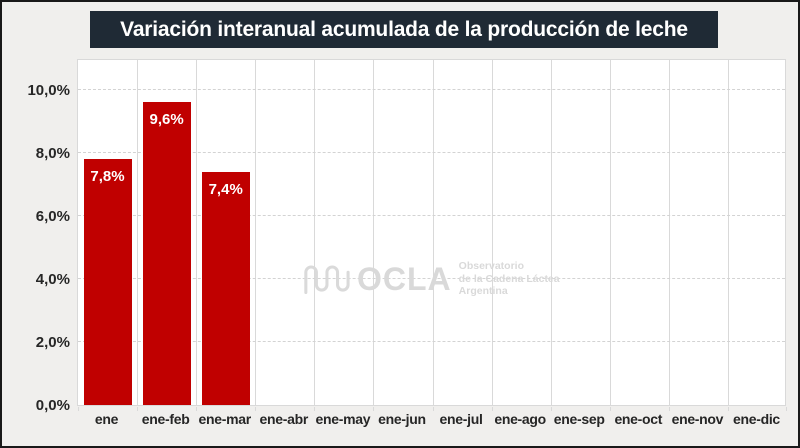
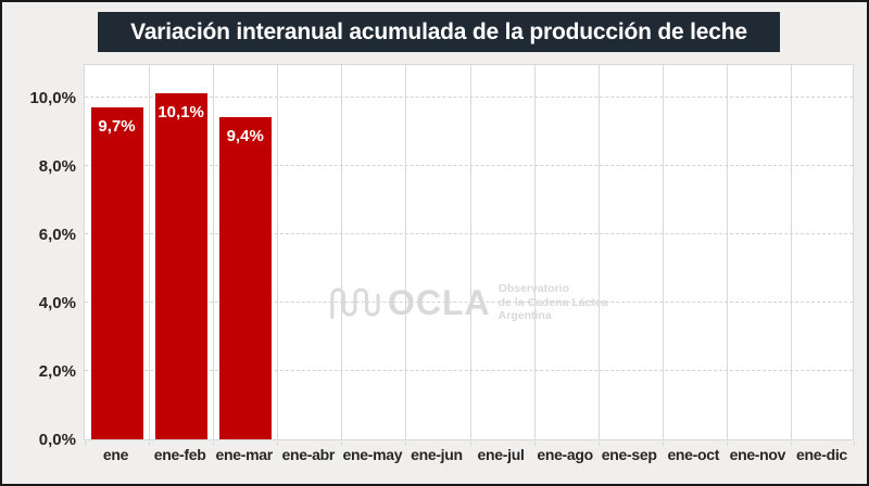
ene: 7,8% -> 9,7%
ene-feb: 9,6% -> 10,1%
ene-mar: 7,4% -> 9,4%
